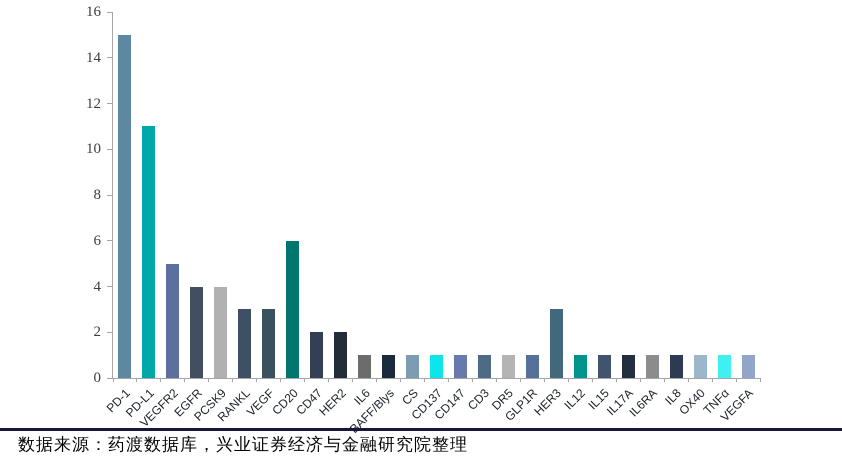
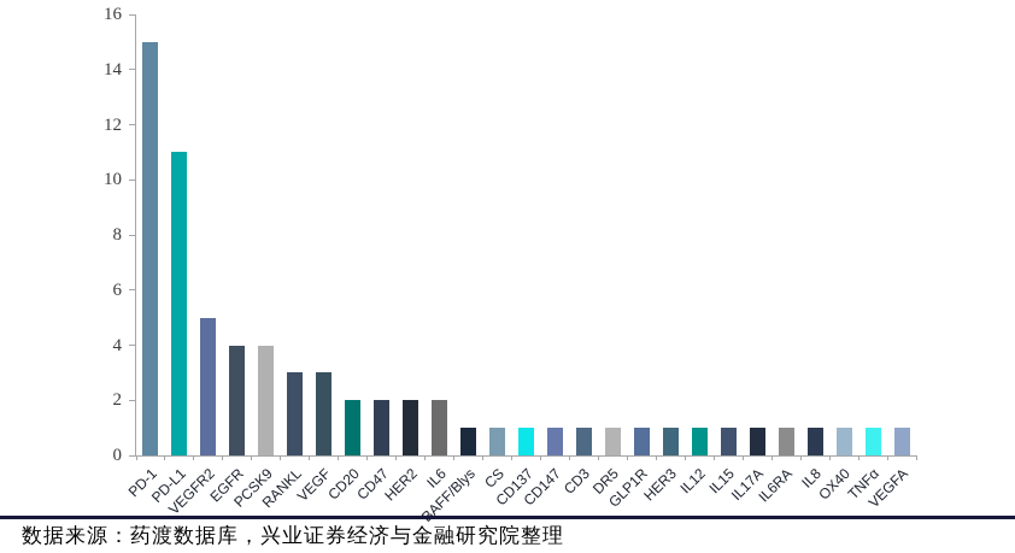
CD20: 6 -> 2
IL6: 1 -> 2
HER3: 3 -> 1
